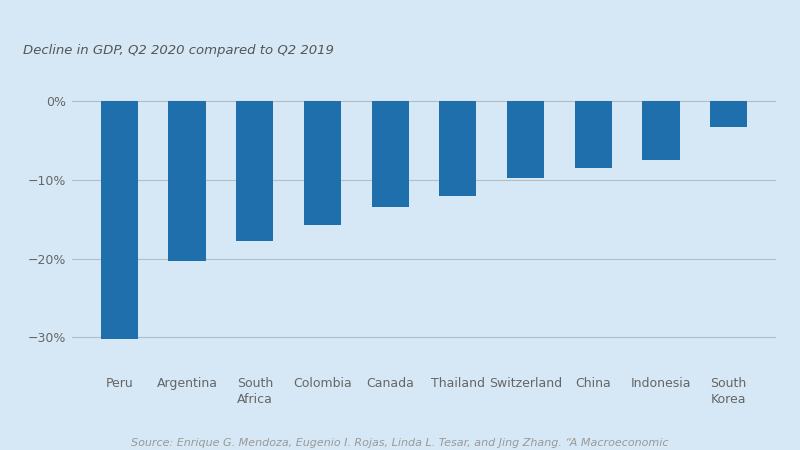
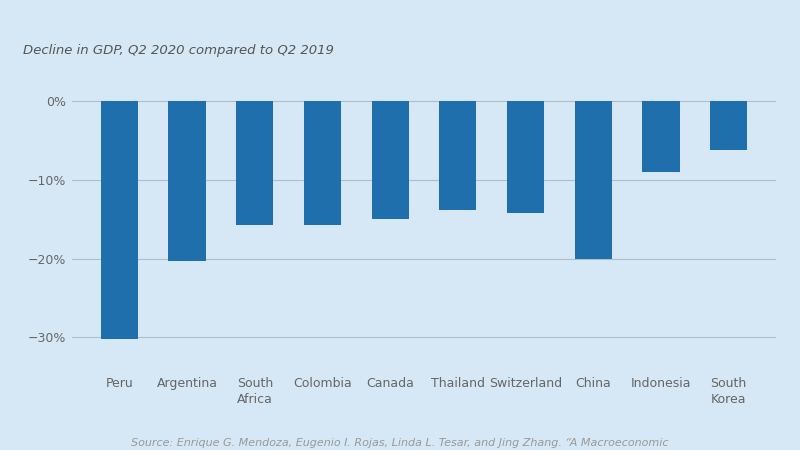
South Africa: -17.8% -> -15.8%
Canada: -13.5% -> -15.0%
Thailand: -12.1% -> -13.8%
Switzerland: -9.8% -> -14.2%
China: -8.5% -> -20.0%
Indonesia: -7.5% -> -9.0%
South Korea: -3.3% -> -6.2%
